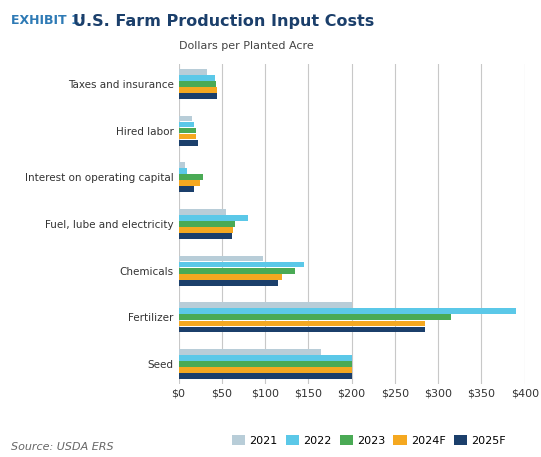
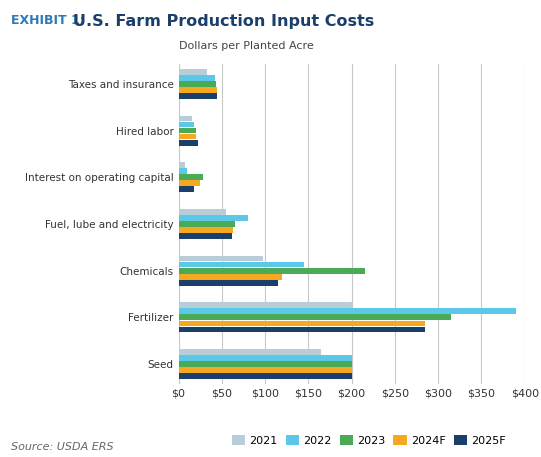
2023/Chemicals: $135 -> $216
